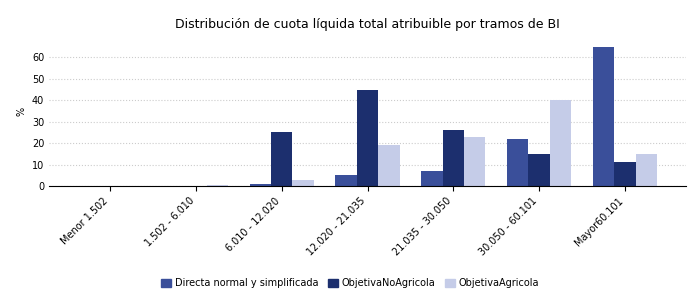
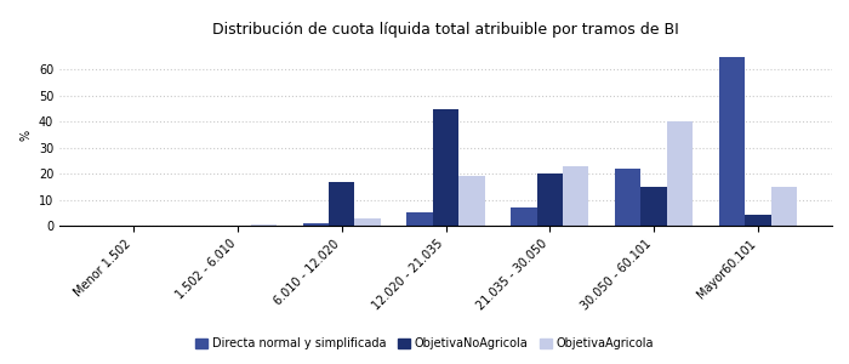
ObjetivaNoAgricola/6.010 - 12.020: 25 -> 17
ObjetivaNoAgricola/21.035 - 30.050: 26 -> 20
ObjetivaNoAgricola/Mayor60.101: 11 -> 4
